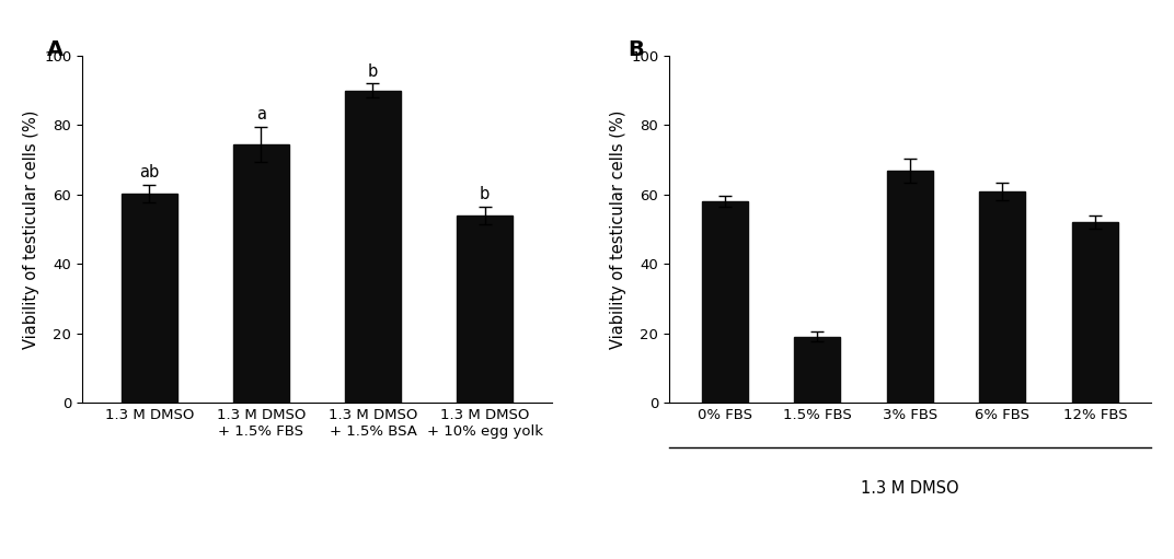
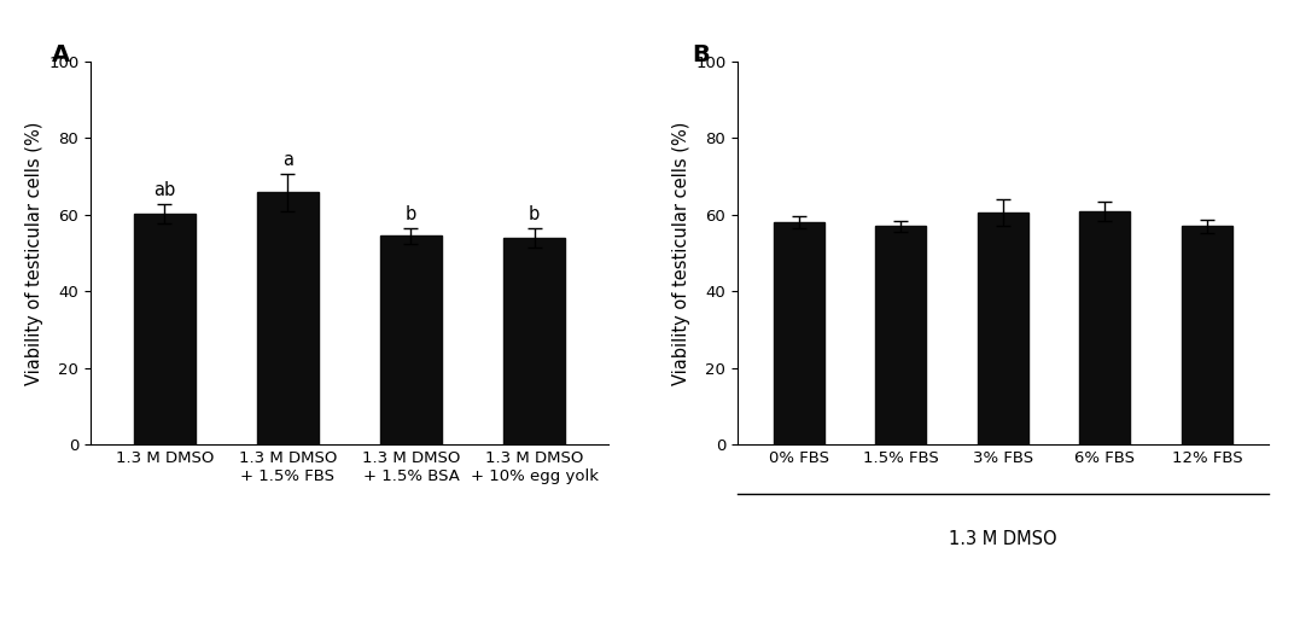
1.3 M DMSO + 1.5% FBS: 74.5 -> 65.8
1.3 M DMSO + 1.5% BSA: 90.0 -> 54.5
1.5% FBS: 19.0 -> 57.0
3% FBS: 67.0 -> 60.5
12% FBS: 52.0 -> 57.0
